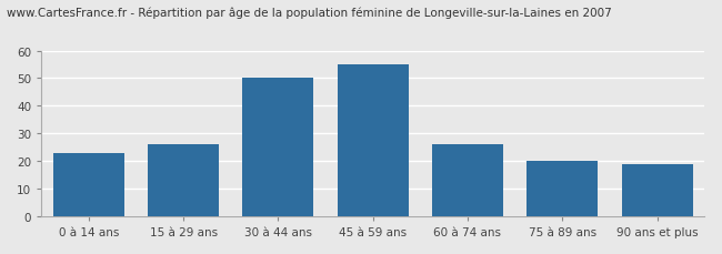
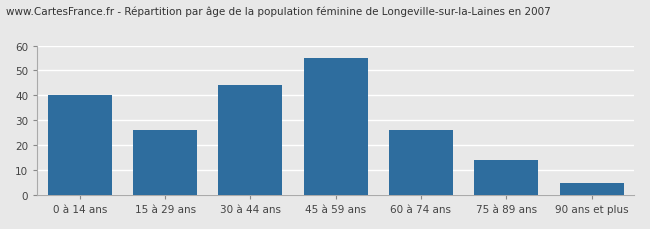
0 à 14 ans: 23 -> 40
30 à 44 ans: 50 -> 44
75 à 89 ans: 20 -> 14
90 ans et plus: 19 -> 5
